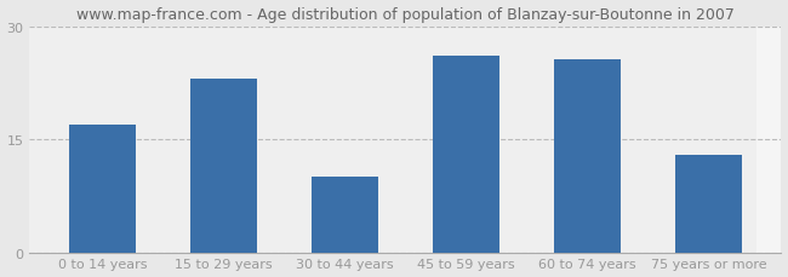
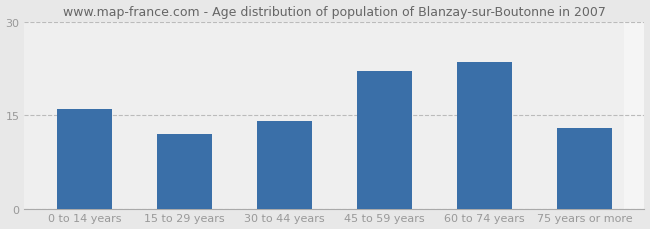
0 to 14 years: 17.0 -> 16.0
15 to 29 years: 23.0 -> 12.0
30 to 44 years: 10.0 -> 14.0
45 to 59 years: 26.0 -> 22.0
60 to 74 years: 25.6 -> 23.5
